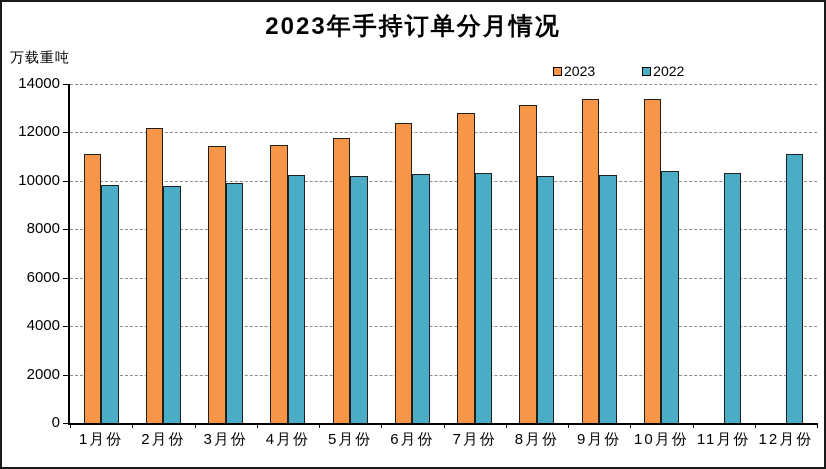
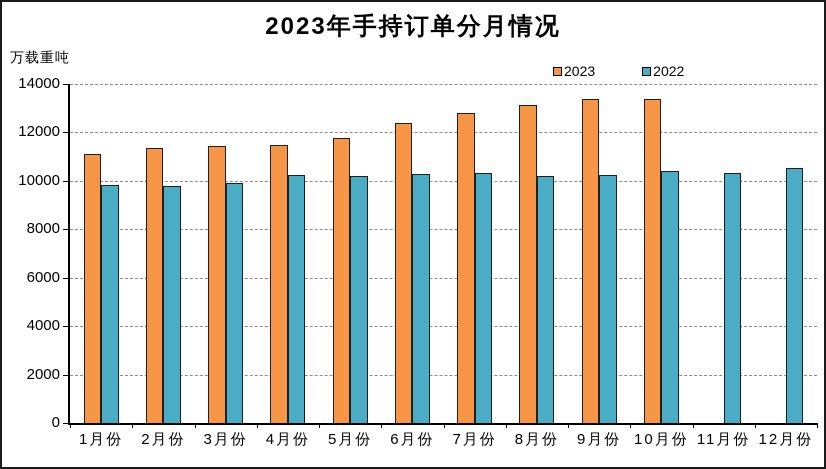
2023/2月份: 12200 -> 11400
2022/12月份: 11100 -> 10600
